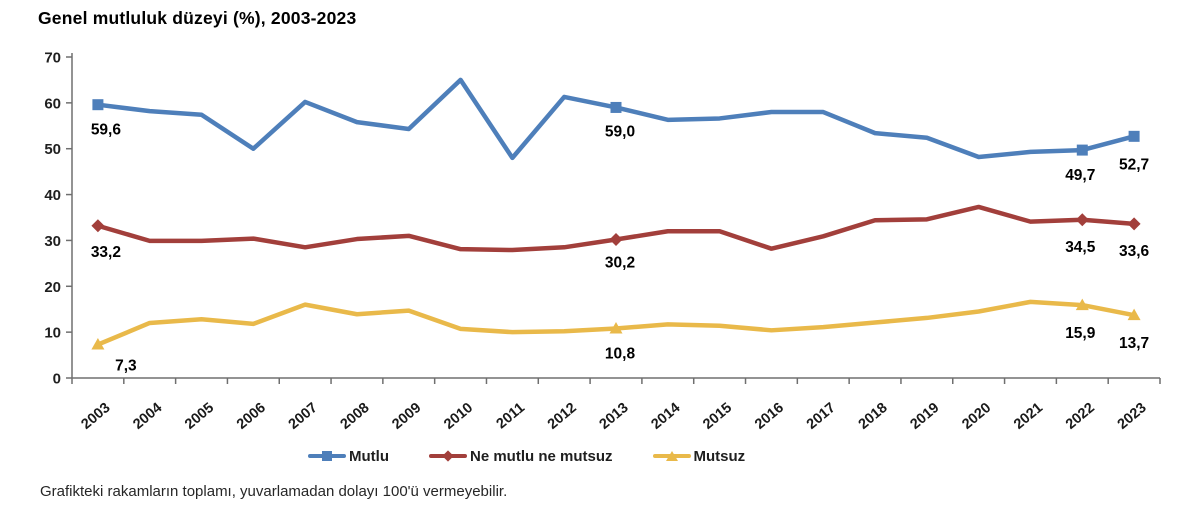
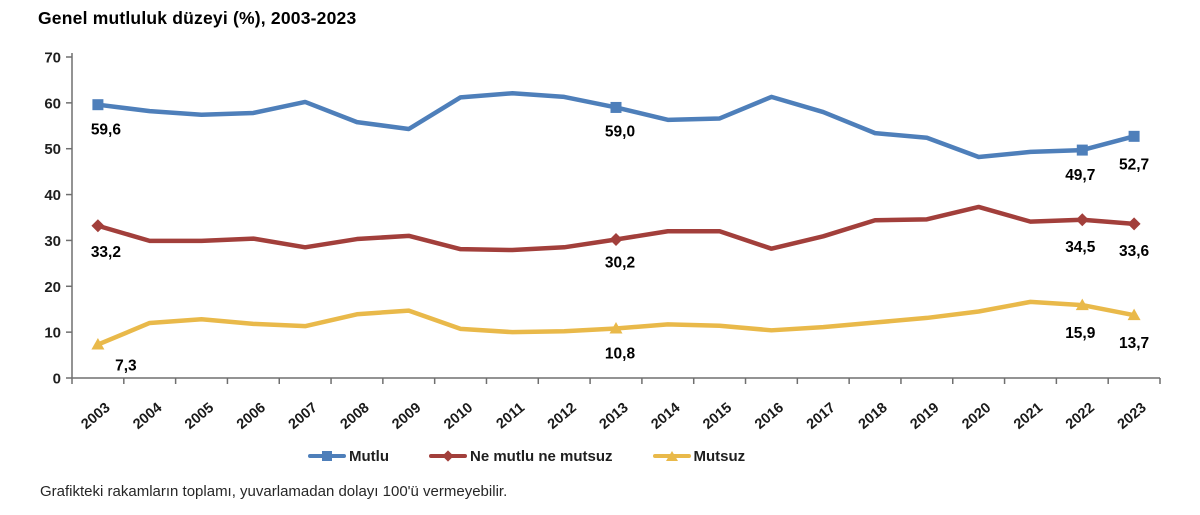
Mutlu/2006: 50 -> 58
Mutsuz/2007: 16 -> 11
Mutlu/2010: 65 -> 61
Mutlu/2011: 48 -> 62
Mutlu/2016: 58 -> 61
